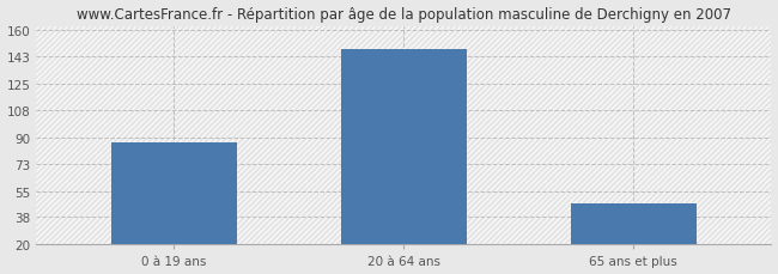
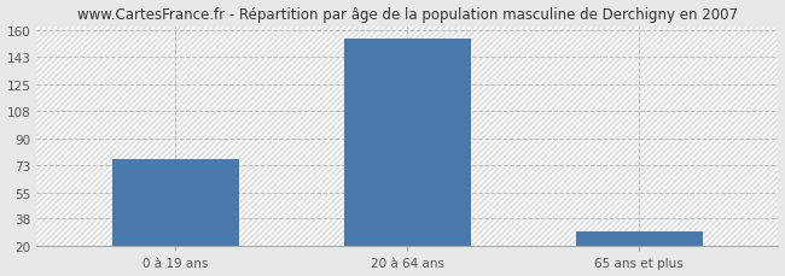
0 à 19 ans: 87 -> 77
20 à 64 ans: 148 -> 155
65 ans et plus: 47 -> 30
